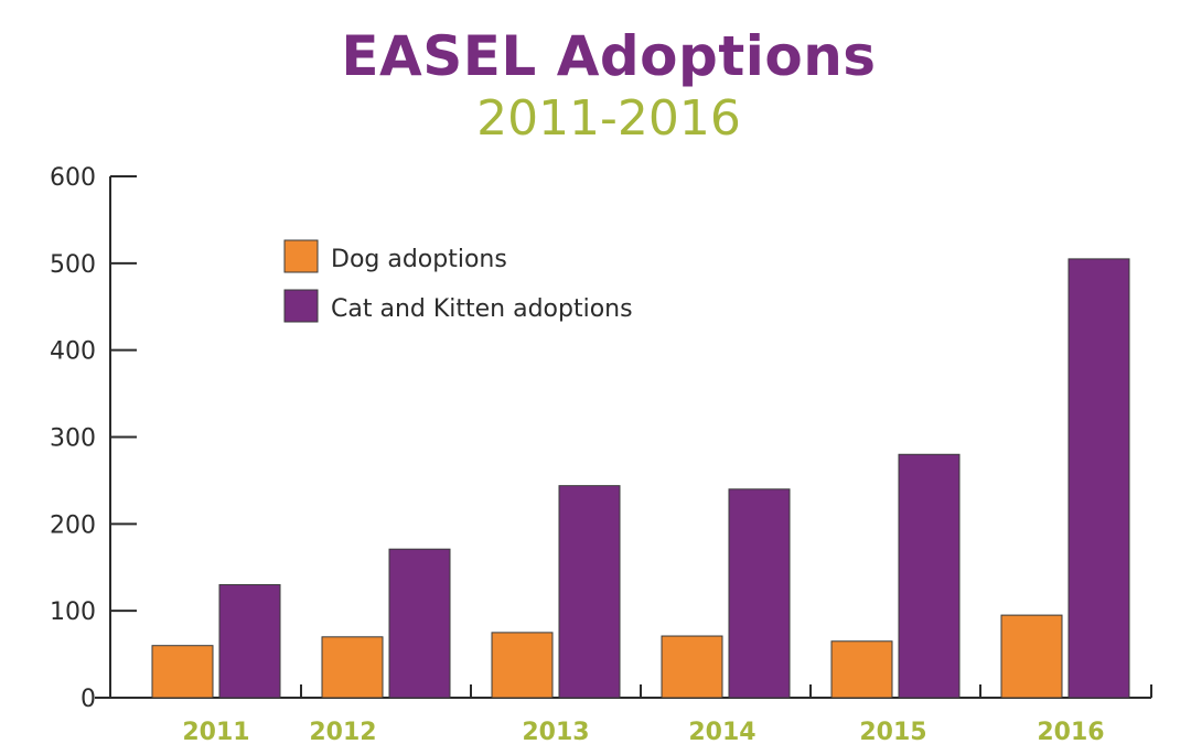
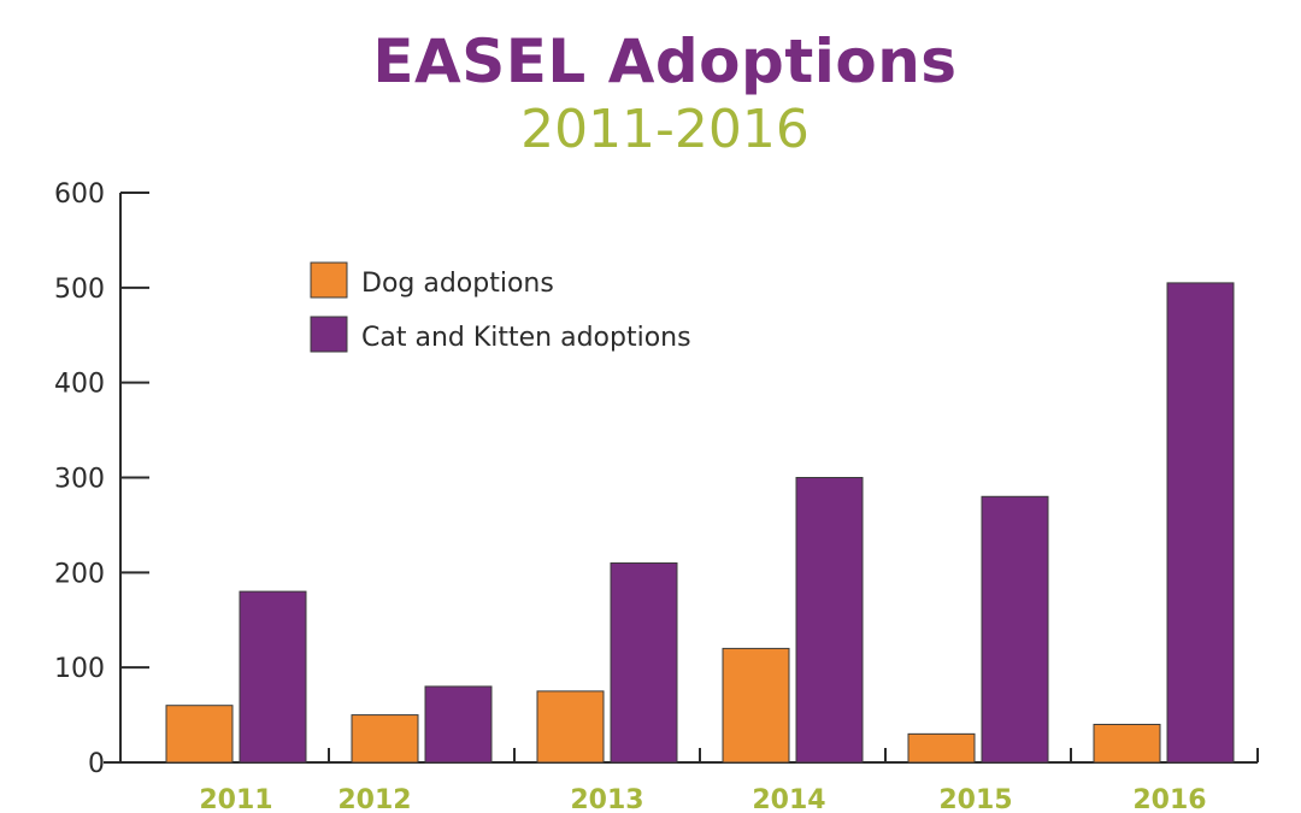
Cat and Kitten adoptions/2011: 130 -> 180
Dog adoptions/2012: 70 -> 50
Cat and Kitten adoptions/2012: 170 -> 80
Cat and Kitten adoptions/2013: 240 -> 210
Dog adoptions/2014: 70 -> 120
Cat and Kitten adoptions/2014: 240 -> 300
Dog adoptions/2015: 60 -> 30
Dog adoptions/2016: 100 -> 40
